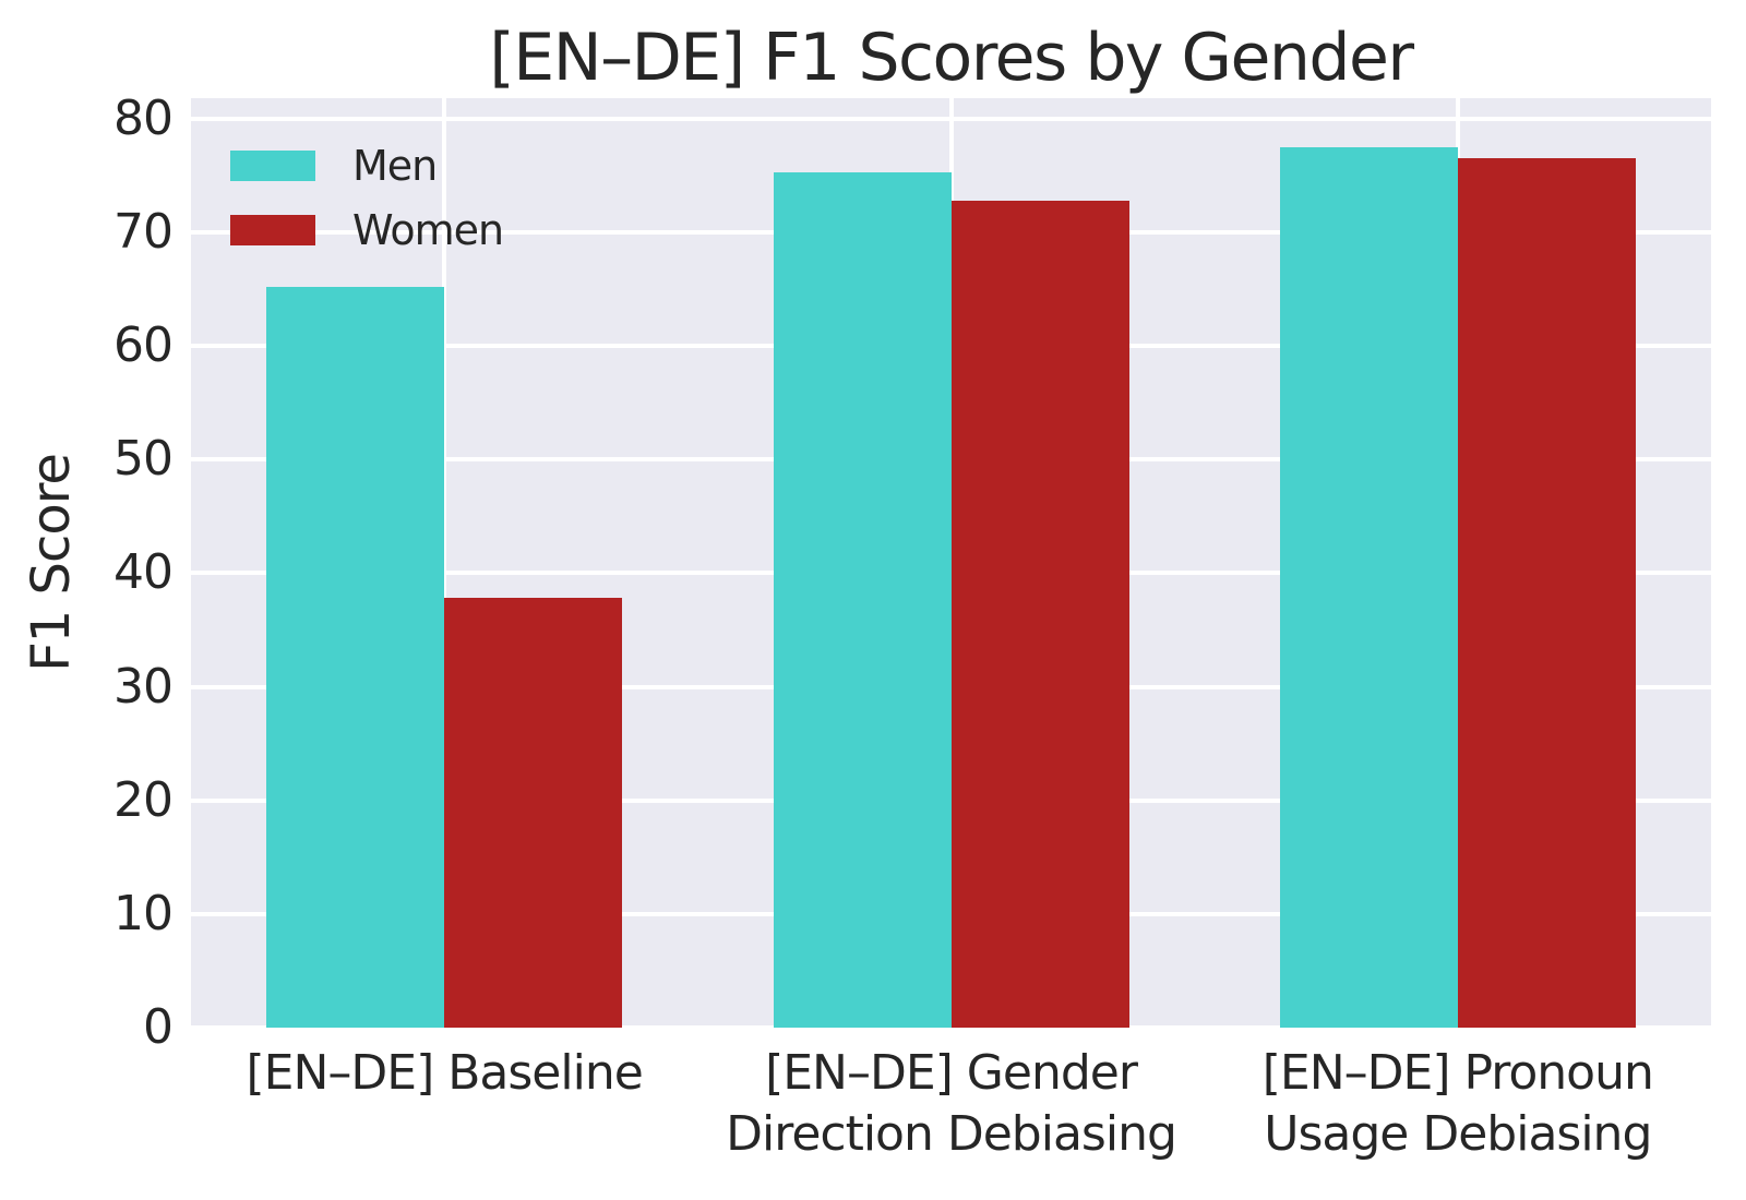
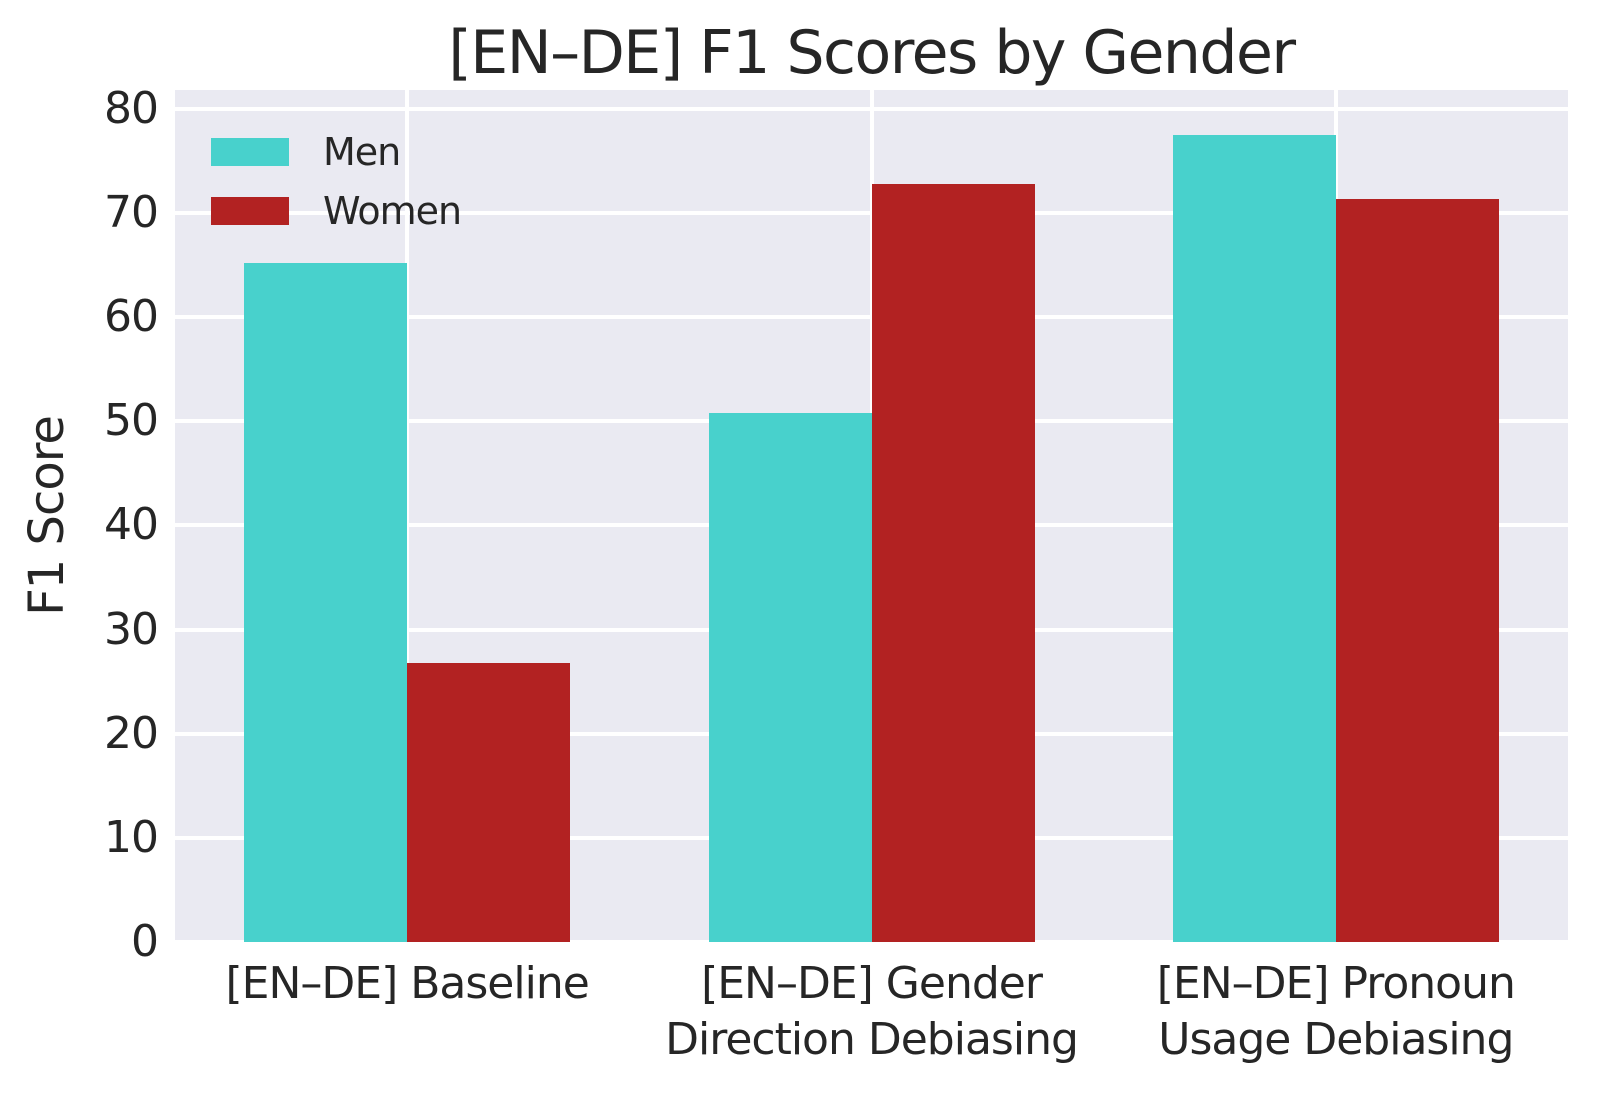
Women/[EN–DE] Baseline: 37.8 -> 26.8
Men/[EN–DE] Gender Direction Debiasing: 75.3 -> 50.8
Women/[EN–DE] Pronoun Usage Debiasing: 76.5 -> 71.3
